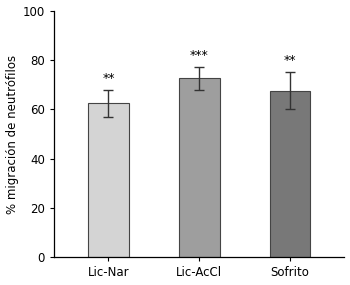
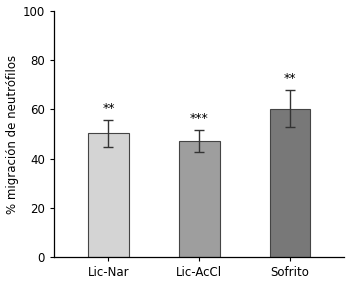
Lic-Nar: 62.5 -> 50.3
Lic-AcCl: 72.5 -> 47.2
Sofrito: 67.5 -> 60.2
